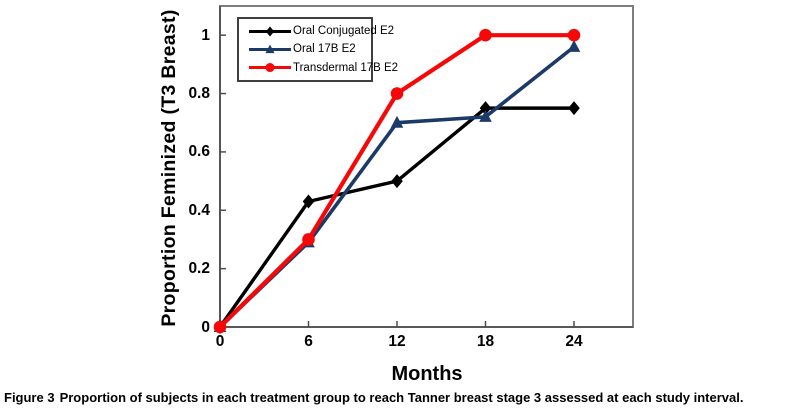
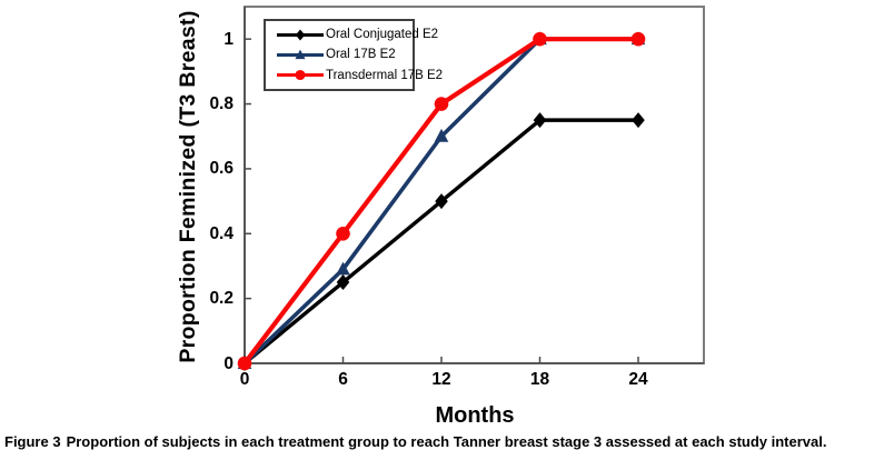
Oral Conjugated E2/6: 0.43 -> 0.25
Transdermal 17B E2/6: 0.3 -> 0.4
Oral 17B E2/18: 0.72 -> 1.00
Oral 17B E2/24: 0.96 -> 1.00
